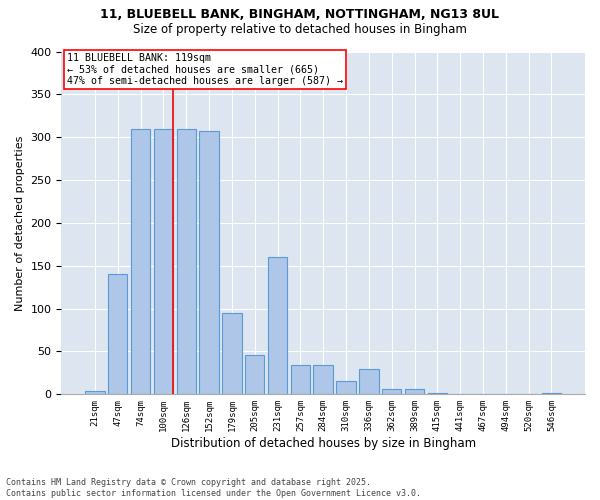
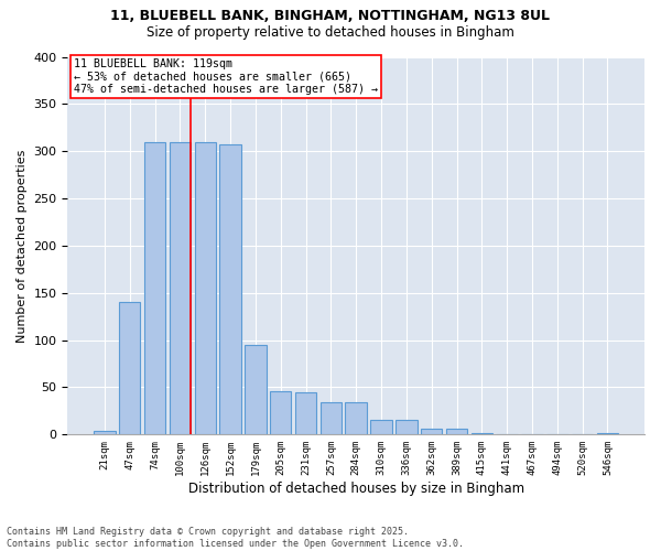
231sqm: 160 -> 45
336sqm: 30 -> 15
